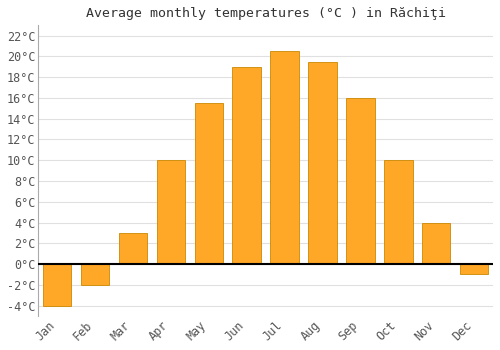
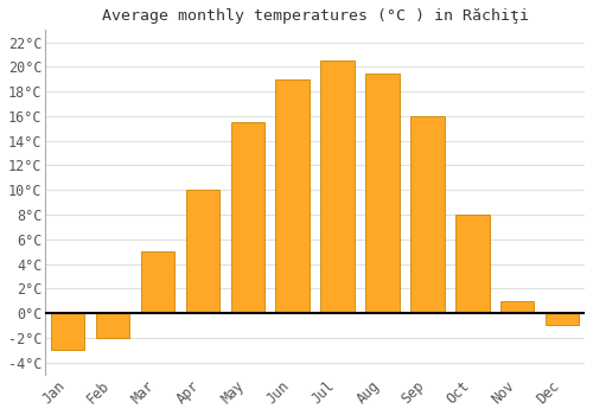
Jan: -4.0°C -> -3.0°C
Mar: 3.0°C -> 5.0°C
Oct: 10.0°C -> 8.0°C
Nov: 4.0°C -> 1.0°C
